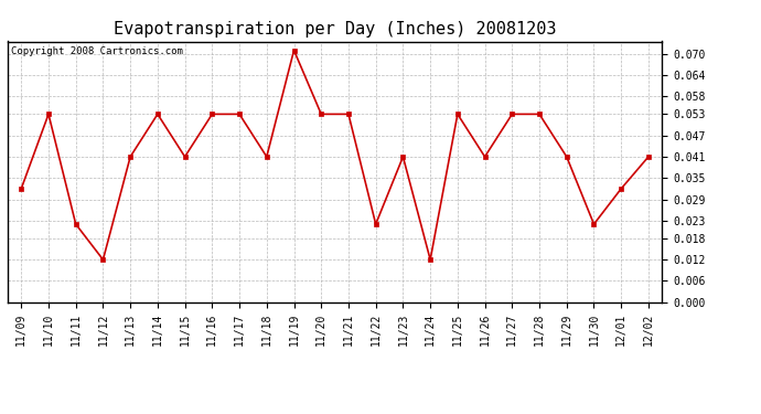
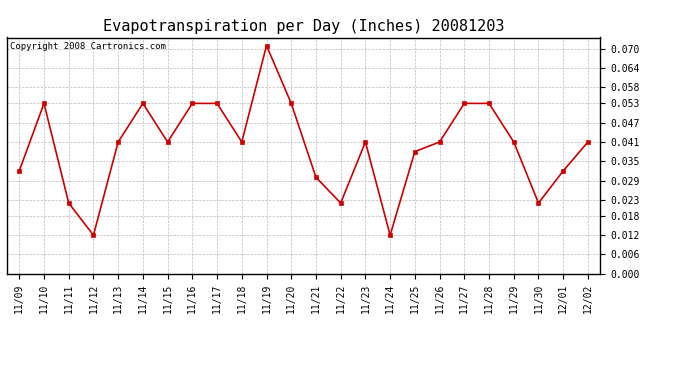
11/21: 0.053 -> 0.030
11/25: 0.053 -> 0.038
